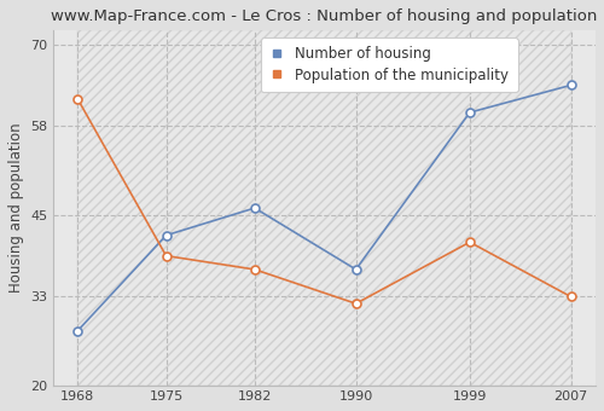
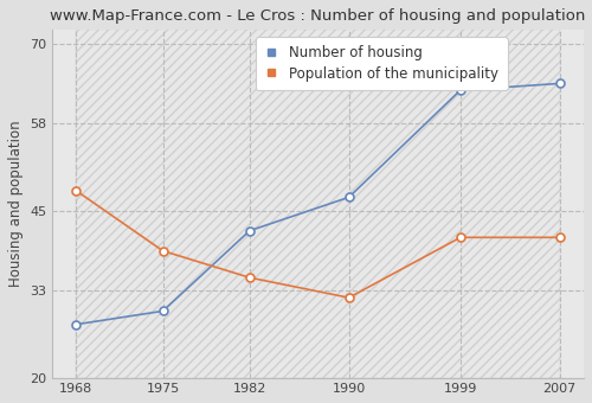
Population of the municipality/1968: 62 -> 48
Number of housing/1975: 42 -> 30
Number of housing/1982: 46 -> 42
Population of the municipality/1982: 37 -> 35
Number of housing/1990: 37 -> 47
Number of housing/1999: 60 -> 63
Population of the municipality/2007: 33 -> 41
